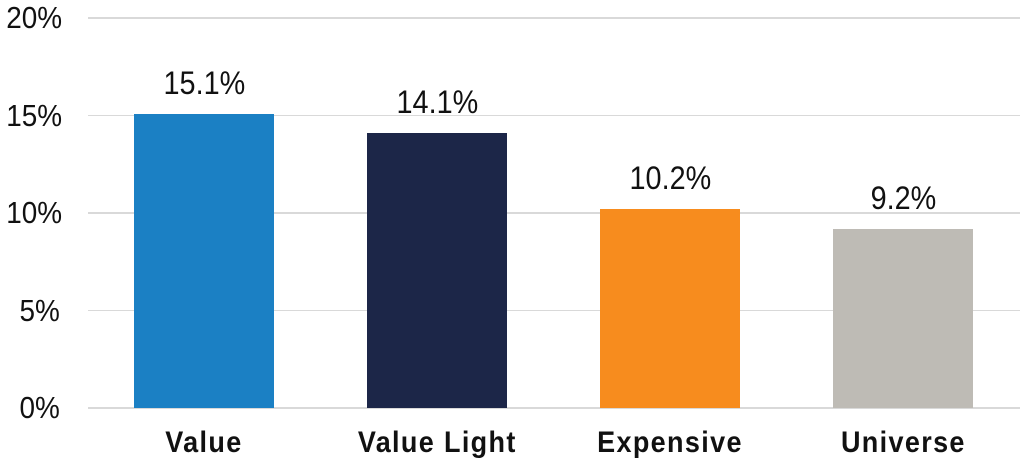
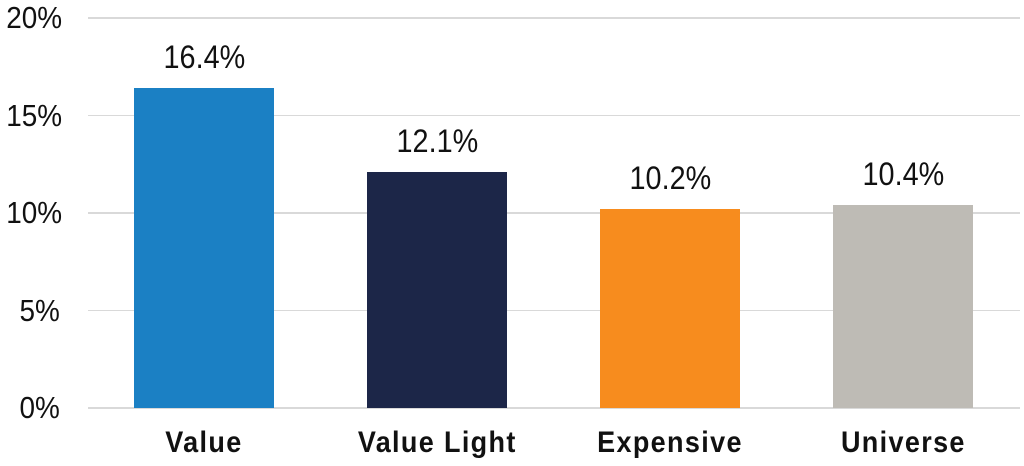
Value: 15.1% -> 16.4%
Value Light: 14.1% -> 12.1%
Universe: 9.2% -> 10.4%
